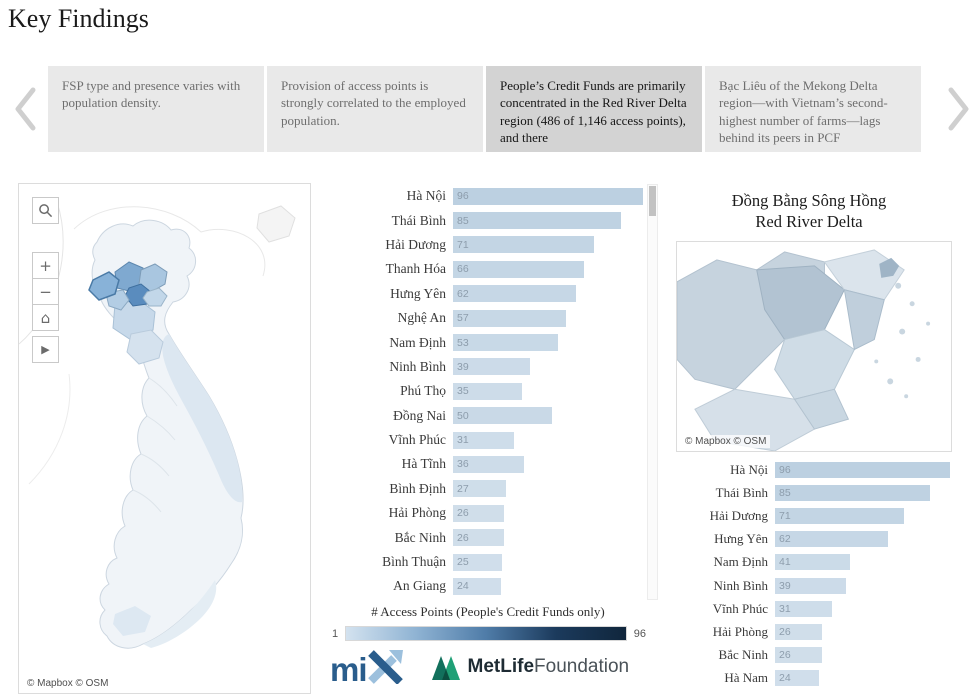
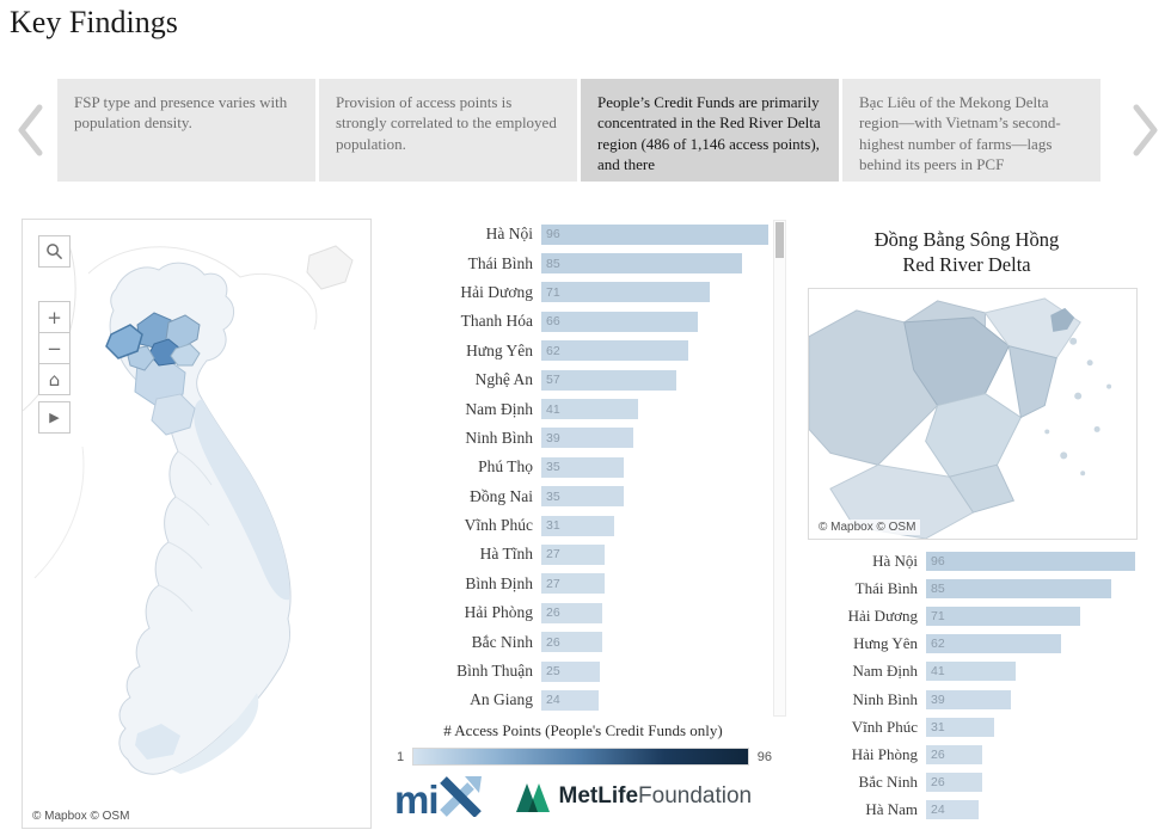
# Access Points (People's Credit Funds only)/Nam Định: 53 -> 41
# Access Points (People's Credit Funds only)/Đồng Nai: 50 -> 35
# Access Points (People's Credit Funds only)/Hà Tĩnh: 36 -> 27
